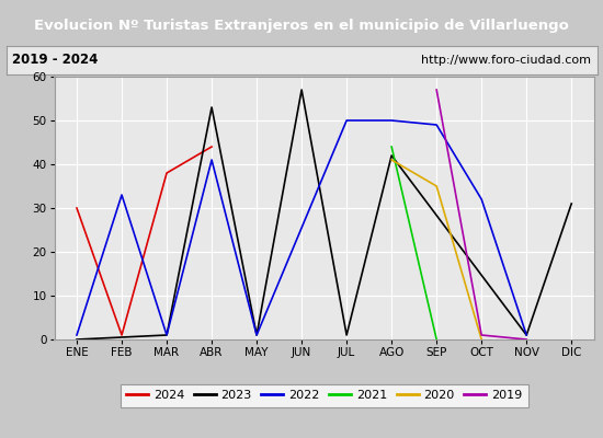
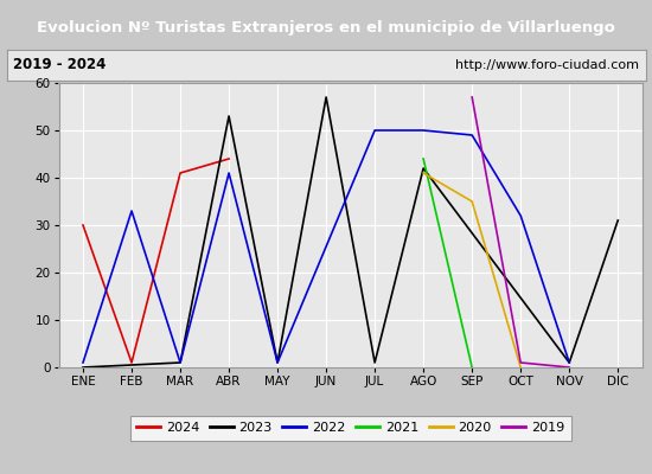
2024/MAR: 38 -> 41
